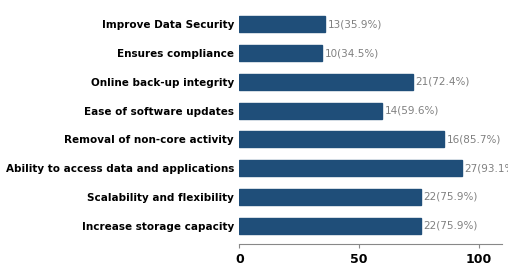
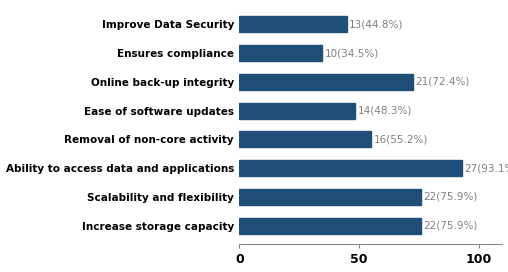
Improve Data Security: 35.9 -> 44.8
Ease of software updates: 59.6 -> 48.3
Removal of non-core activity: 85.7 -> 55.2
